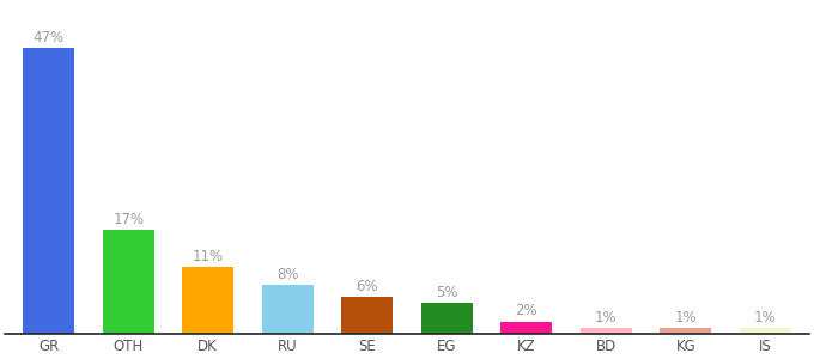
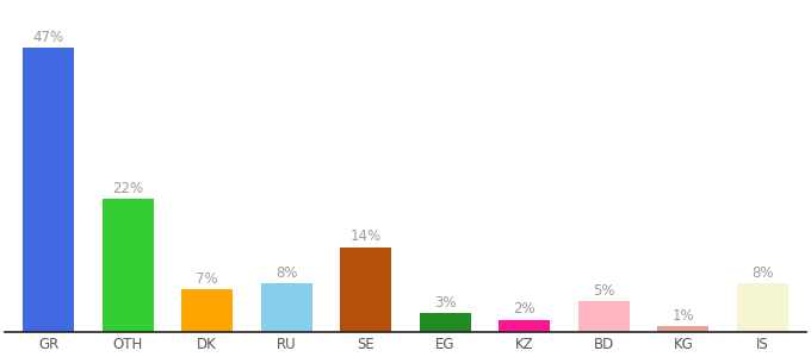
OTH: 17% -> 22%
DK: 11% -> 7%
SE: 6% -> 14%
EG: 5% -> 3%
BD: 1% -> 5%
IS: 1% -> 8%
